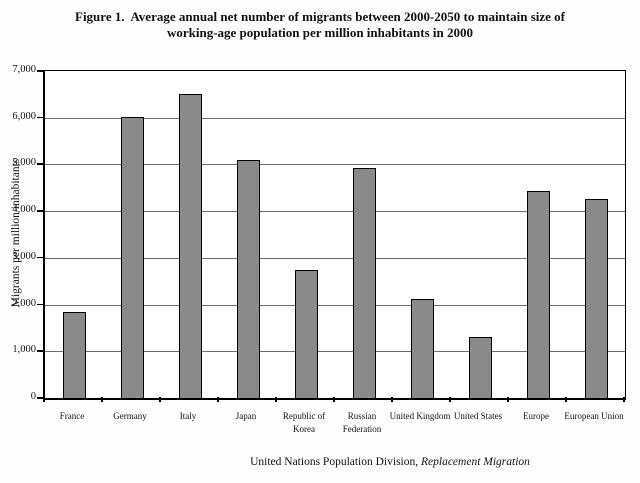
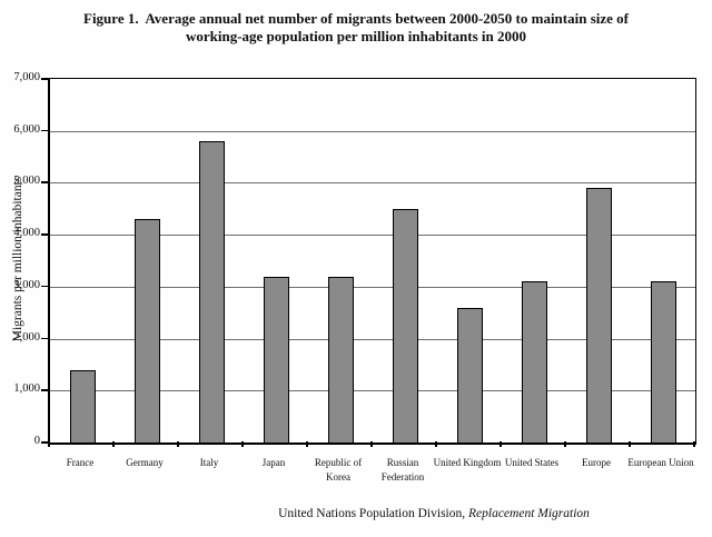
France: 1800 -> 1400
Germany: 6000 -> 4300
Italy: 6500 -> 5800
Japan: 5100 -> 3200
Republic of Korea: 2700 -> 3200
Russian Federation: 4900 -> 4500
United Kingdom: 2100 -> 2600
United States: 1300 -> 3100
Europe: 4400 -> 4900
European Union: 4300 -> 3100
